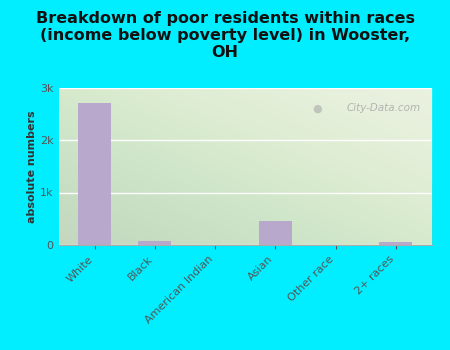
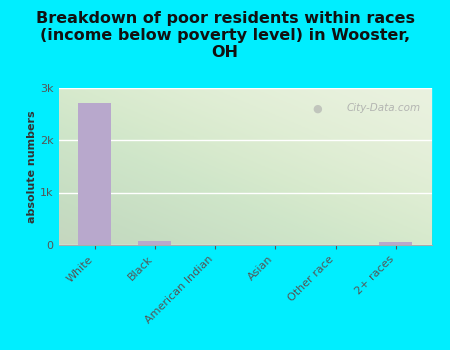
Asian: 0.46k -> 0.00k
